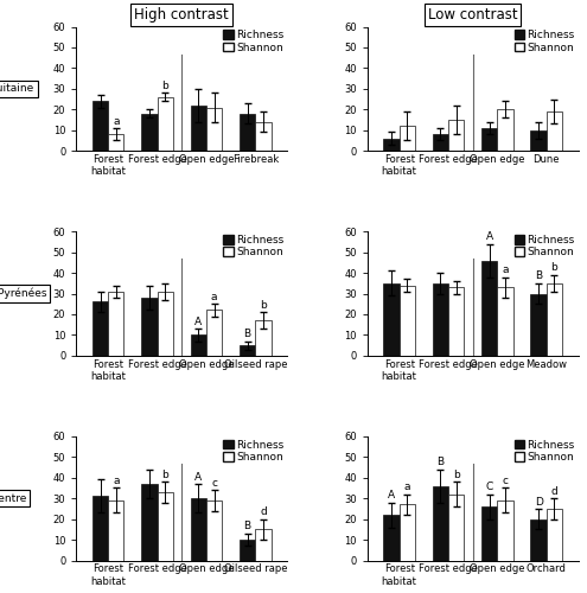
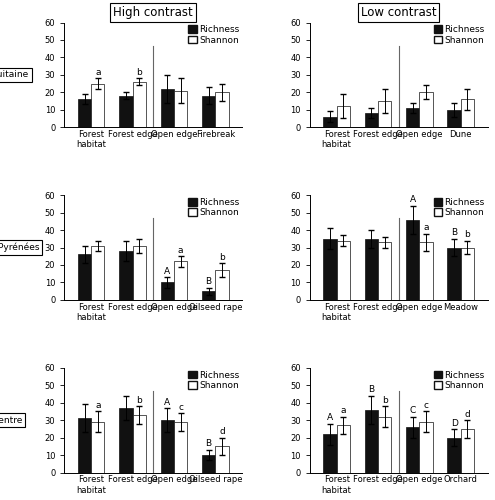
High contrast/Richness/Forest habitat: 24 -> 16
High contrast/Shannon/Forest habitat: 8 -> 25
High contrast/Shannon/Firebreak: 14 -> 20
Low contrast/Shannon/Dune: 19 -> 16
Shannon/Meadow: 35 -> 30
